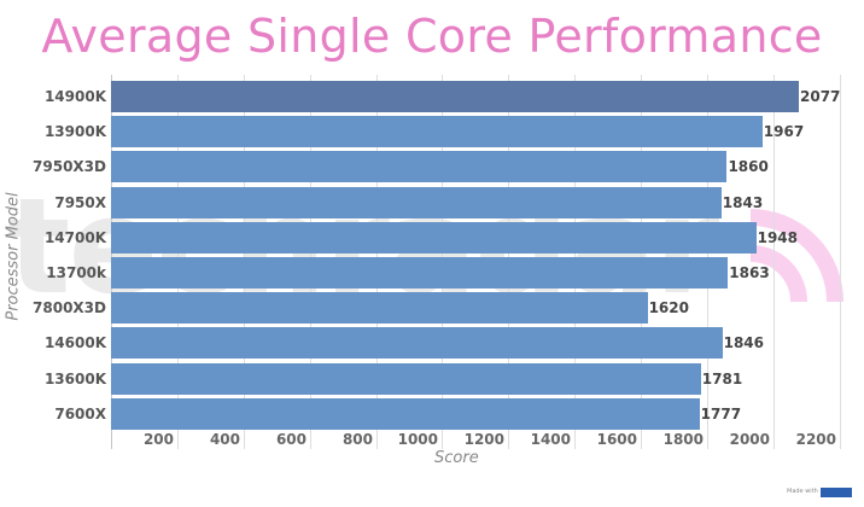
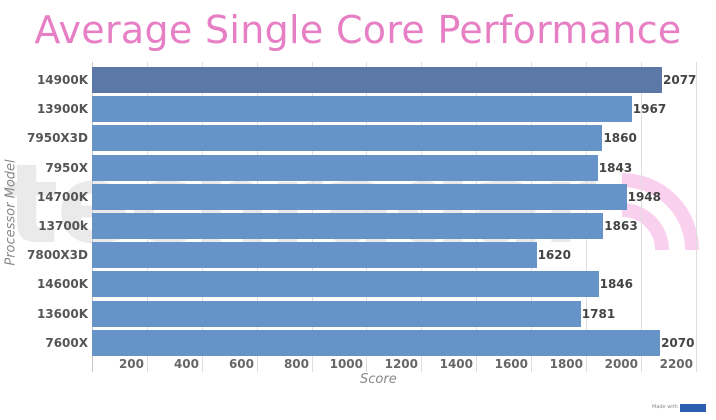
7600X: 1777 -> 2070
